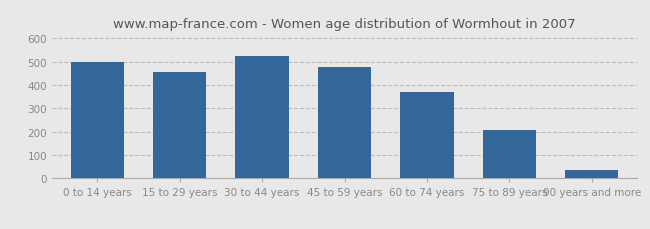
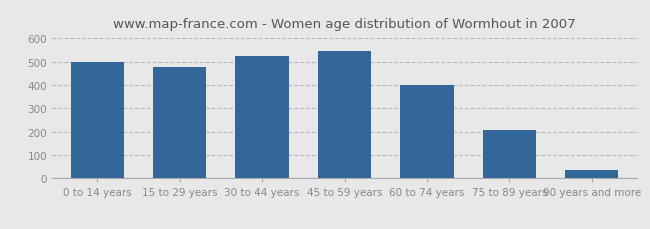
15 to 29 years: 455 -> 478
45 to 59 years: 475 -> 543
60 to 74 years: 370 -> 400
